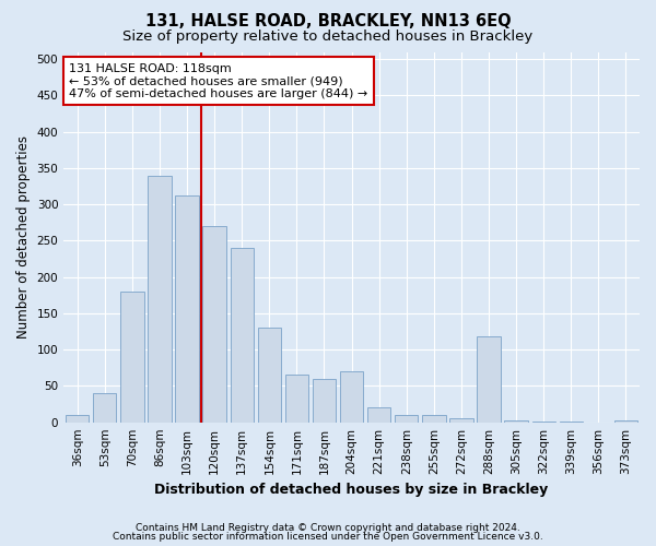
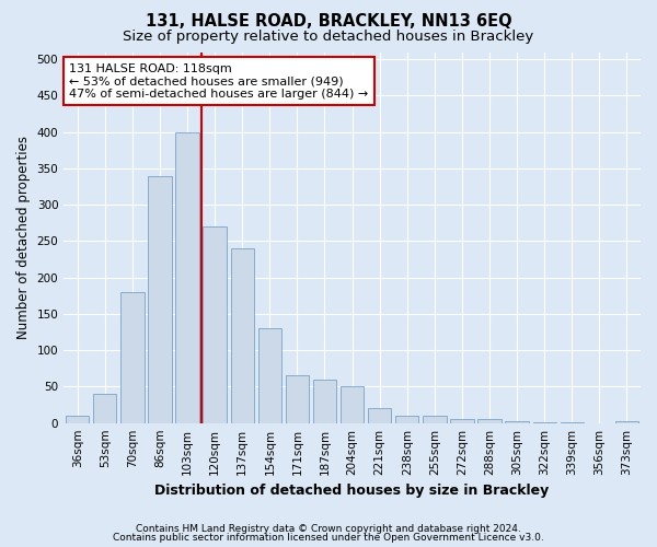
103sqm: 312 -> 400
204sqm: 70 -> 50
288sqm: 118 -> 5
